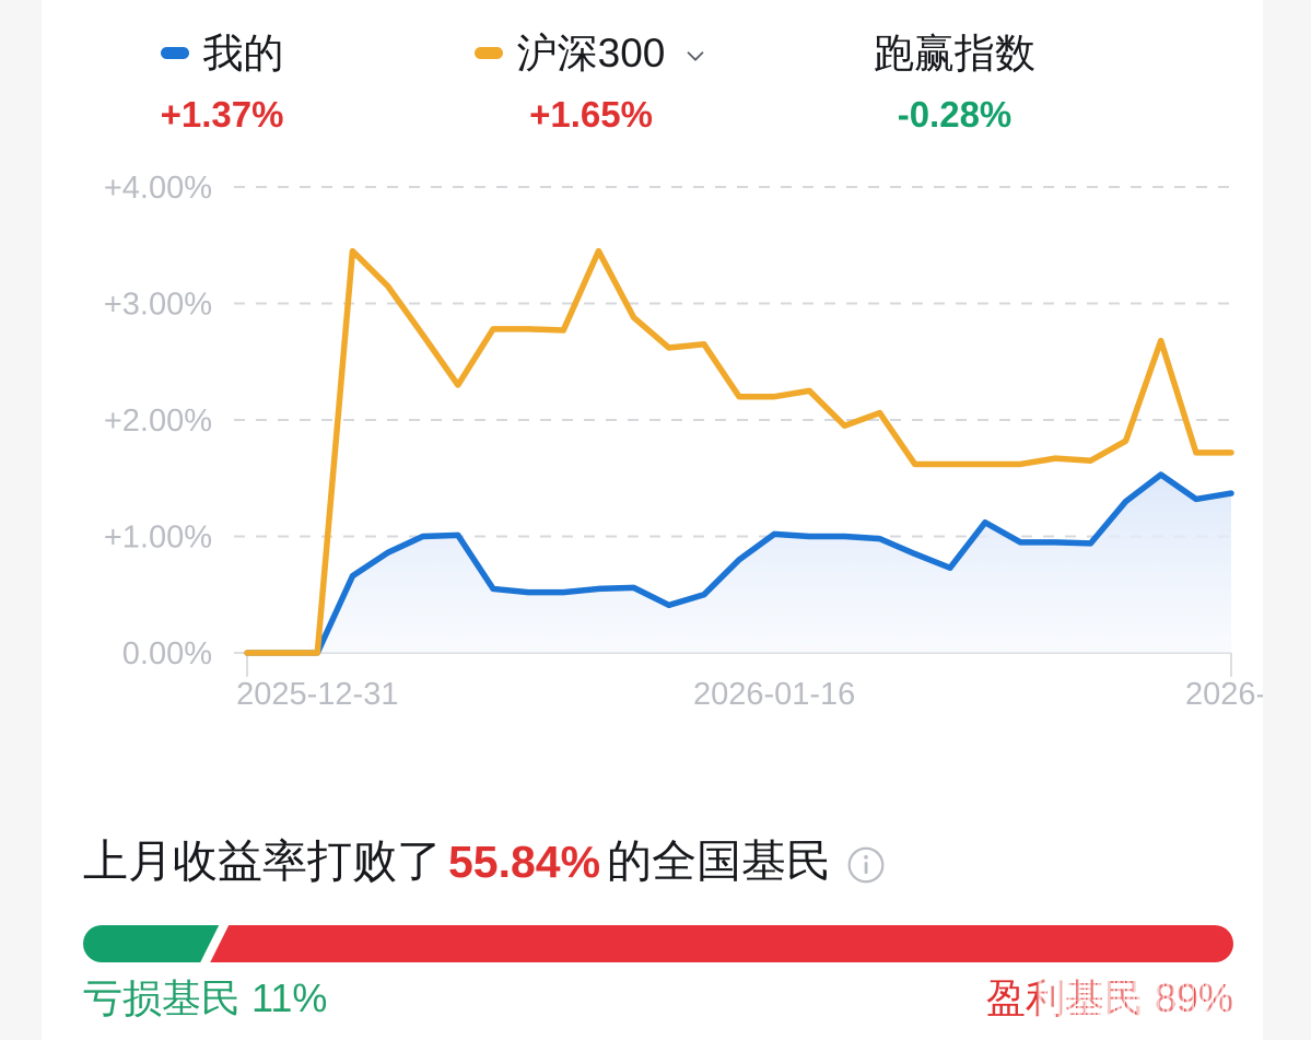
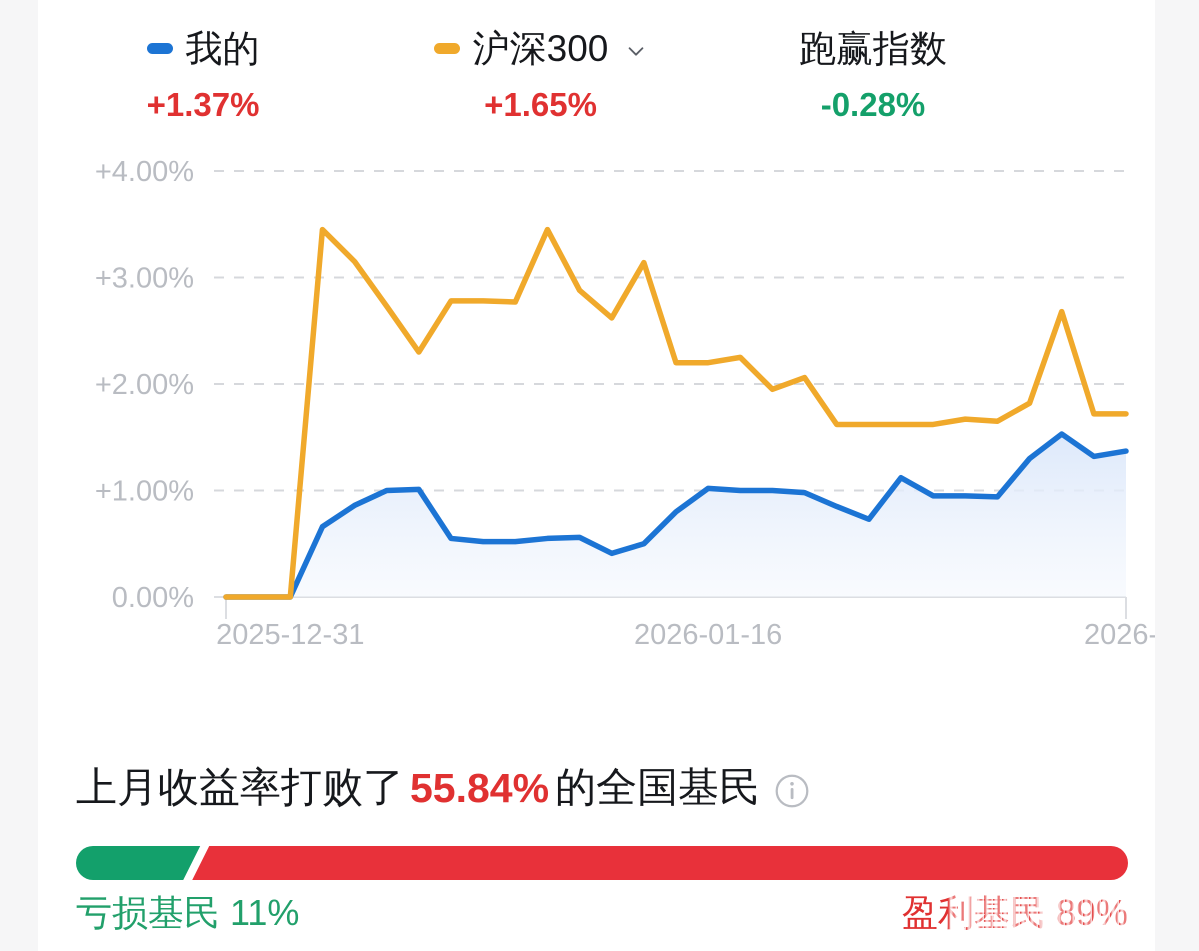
沪深300/2026-01-16: 2.65% -> 3.14%
